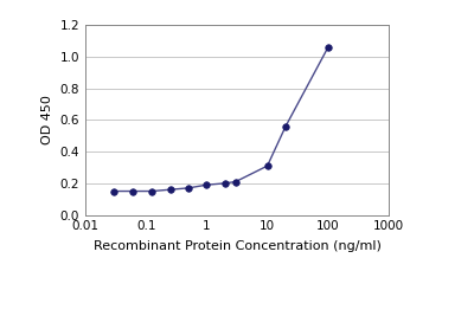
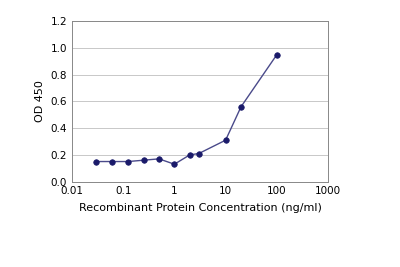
1: 0.19 -> 0.13
100: 1.06 -> 0.95
